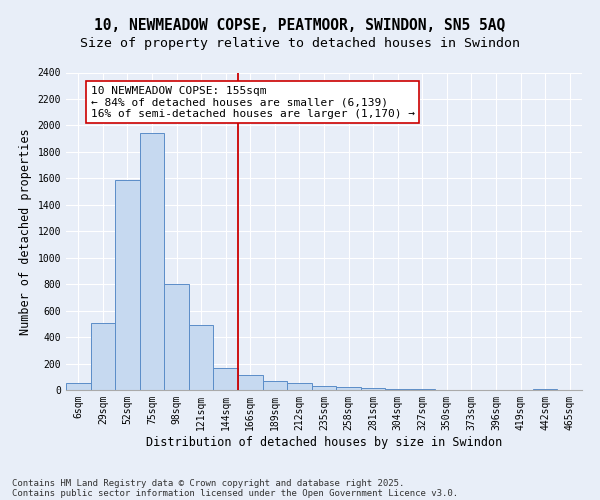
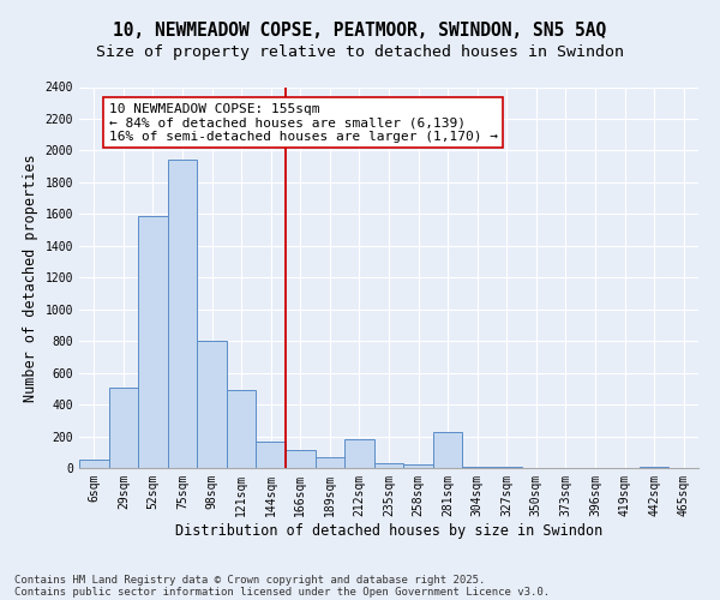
212sqm: 50 -> 180
281sqm: 10 -> 230
